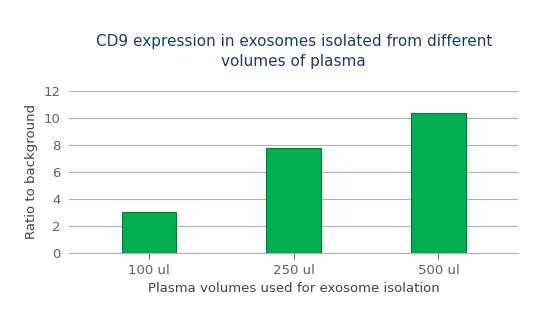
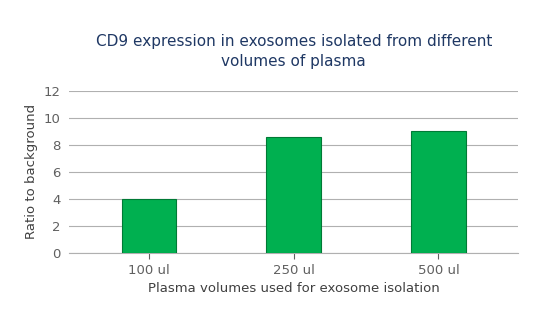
100 ul: 3.0 -> 4.0
250 ul: 7.8 -> 8.6
500 ul: 10.3 -> 9.0
